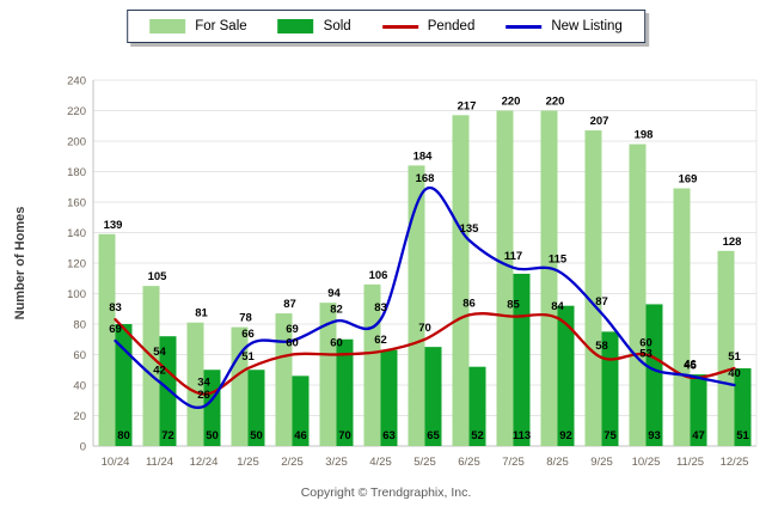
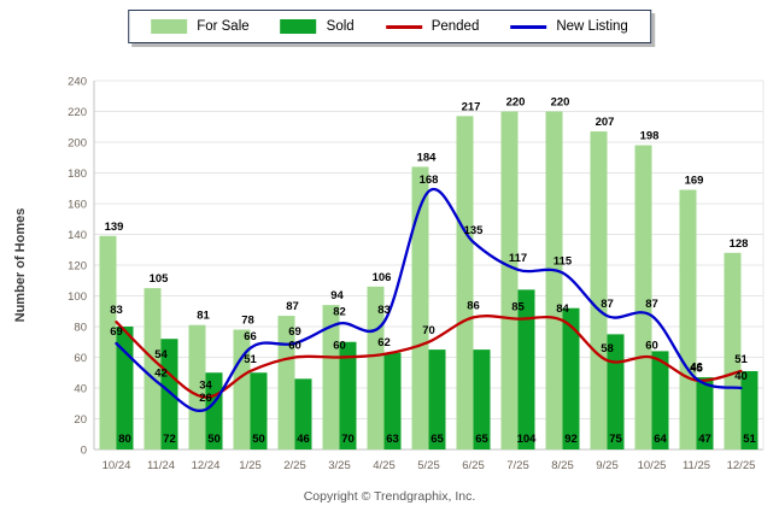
Sold/6/25: 52 -> 65
Sold/7/25: 113 -> 104
Sold/10/25: 93 -> 64
New Listing/10/25: 53 -> 87
